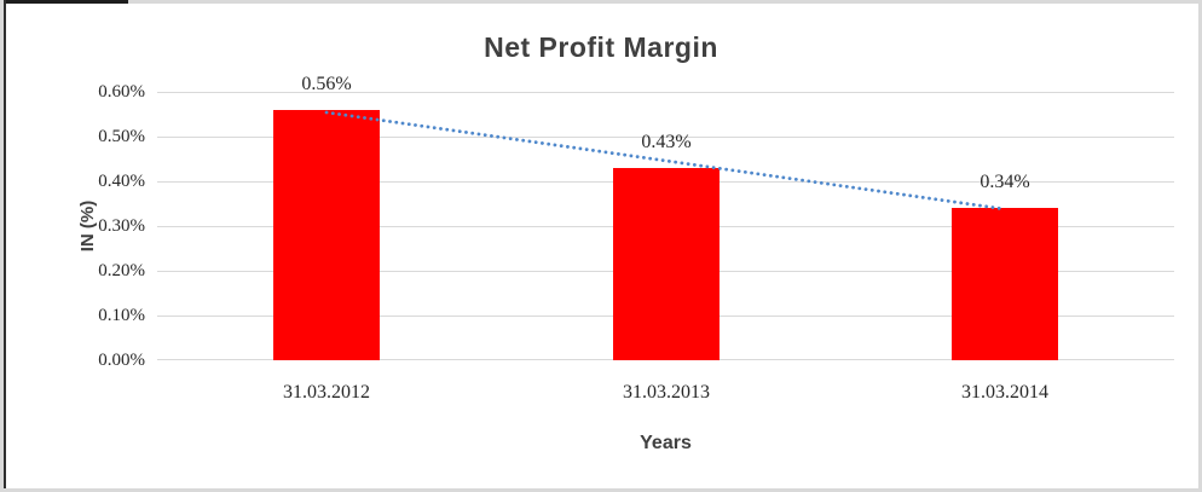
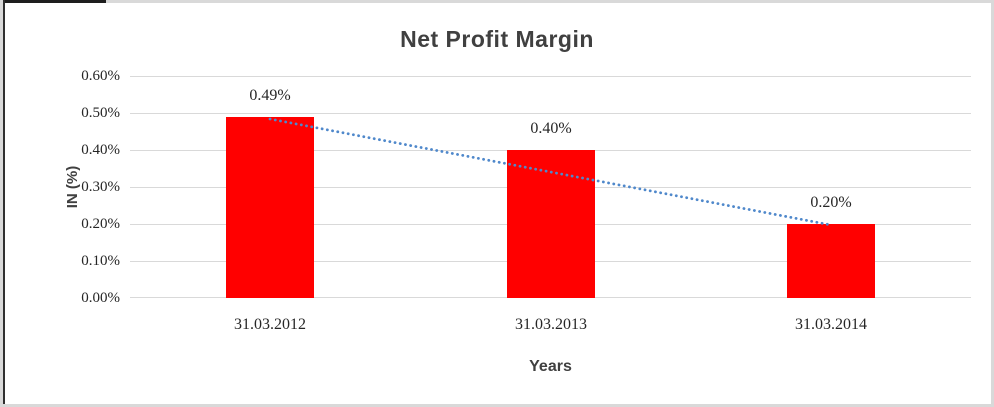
31.03.2012: 0.56% -> 0.49%
31.03.2013: 0.43% -> 0.40%
31.03.2014: 0.34% -> 0.20%
